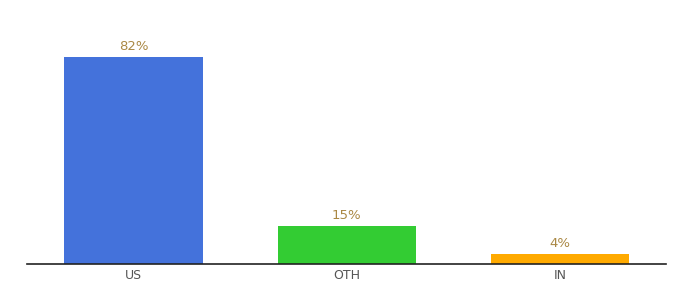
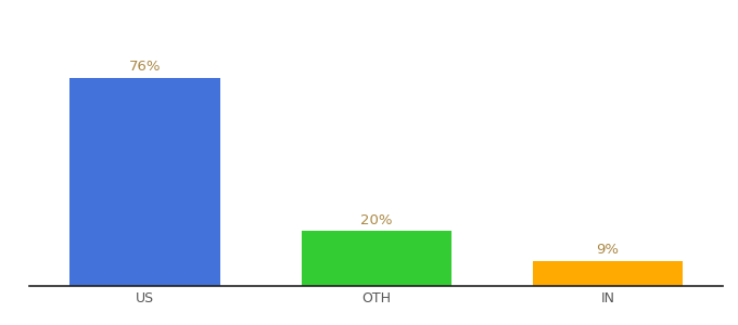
US: 82% -> 76%
OTH: 15% -> 20%
IN: 4% -> 9%
